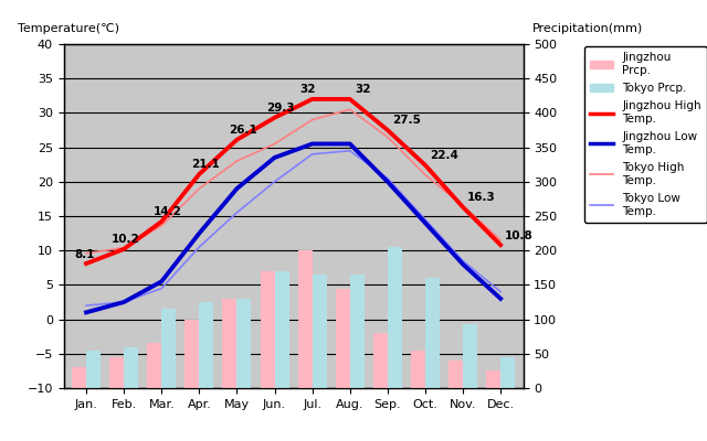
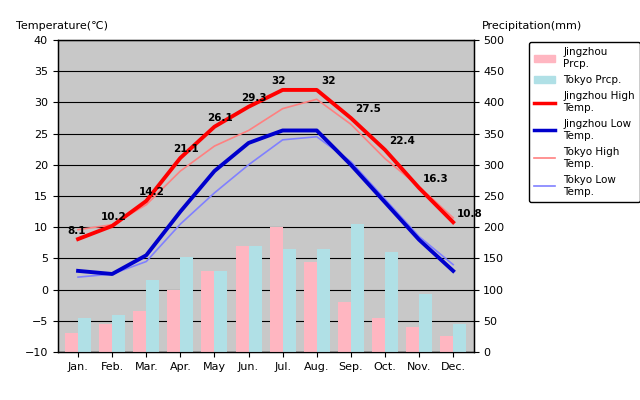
Jingzhou Low Temp./Jan.: 1.0 -> 3.0
Tokyo Prcp./Apr.: 125 -> 152
